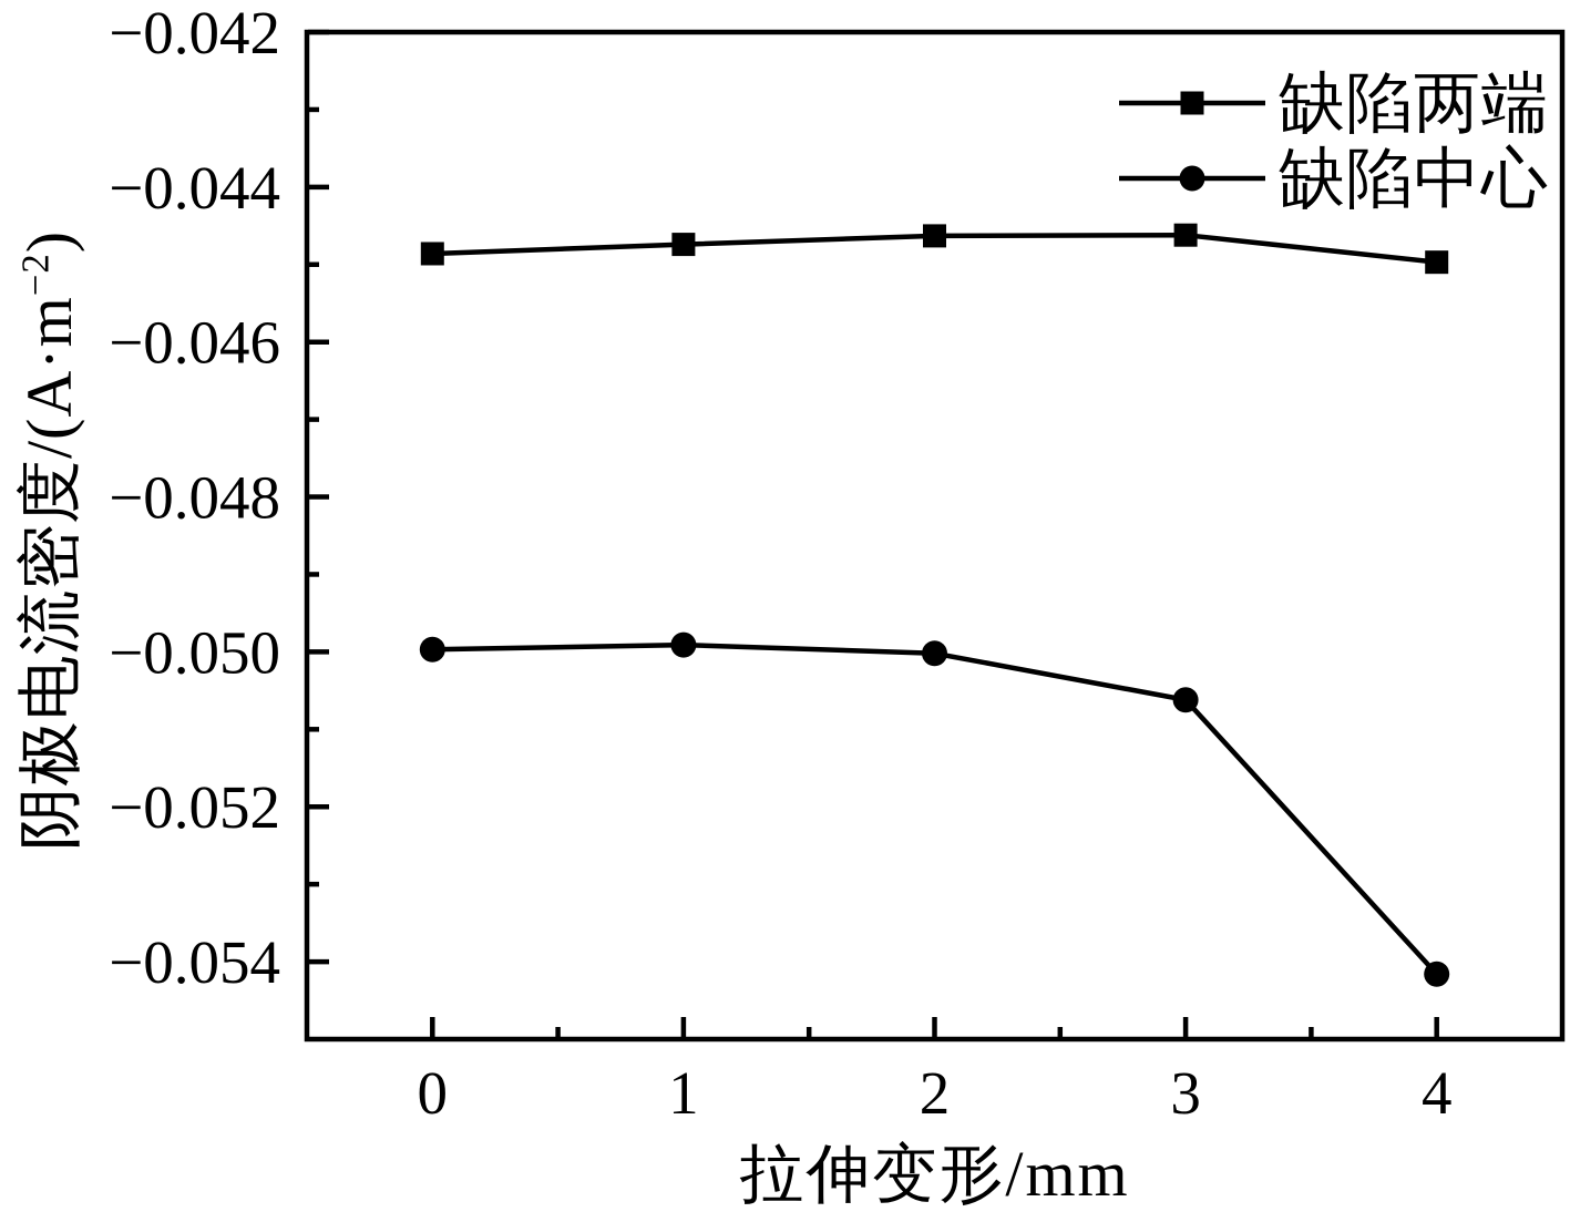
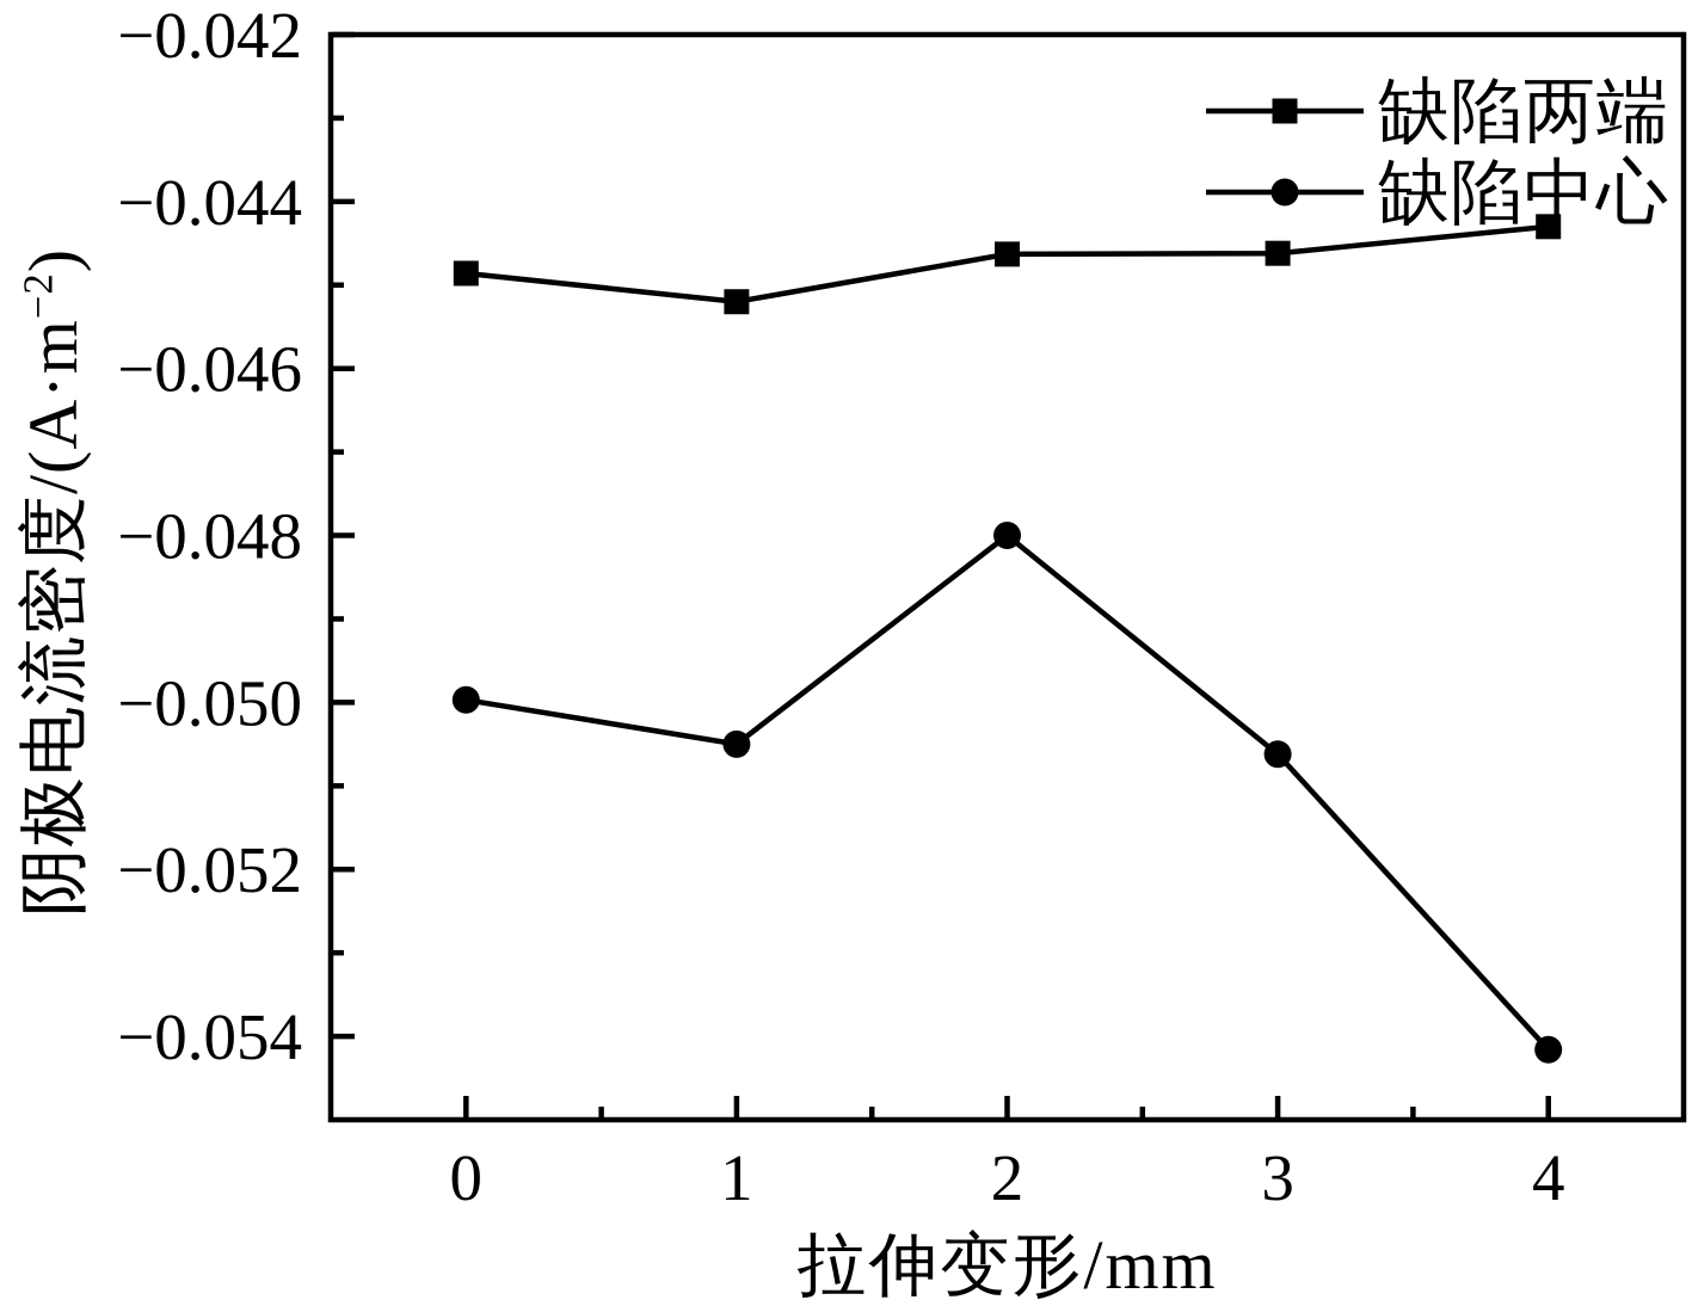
缺陷两端/1: -0.0447 -> -0.0452
缺陷中心/1: -0.0499 -> -0.0505
缺陷中心/2: -0.0500 -> -0.0480
缺陷两端/4: -0.0450 -> -0.0443
